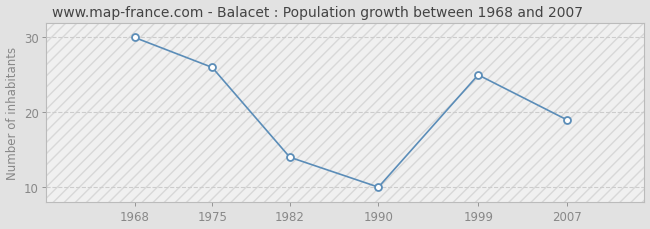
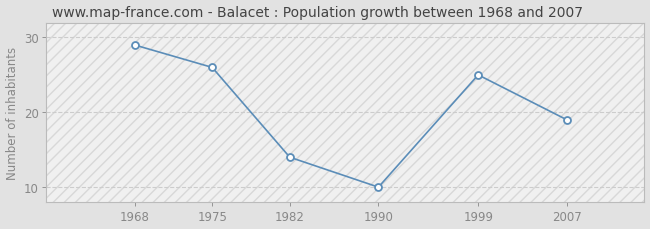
1968: 30 -> 29
